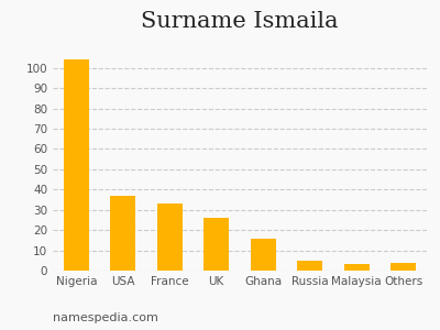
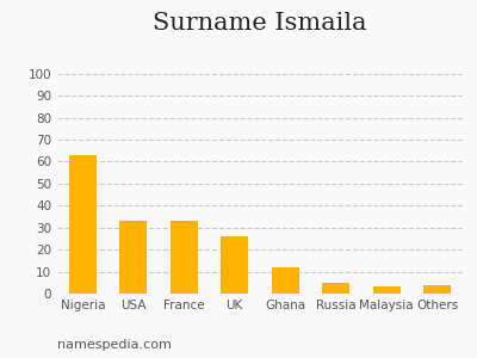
Nigeria: 104 -> 63
USA: 37 -> 33
Ghana: 16 -> 12
